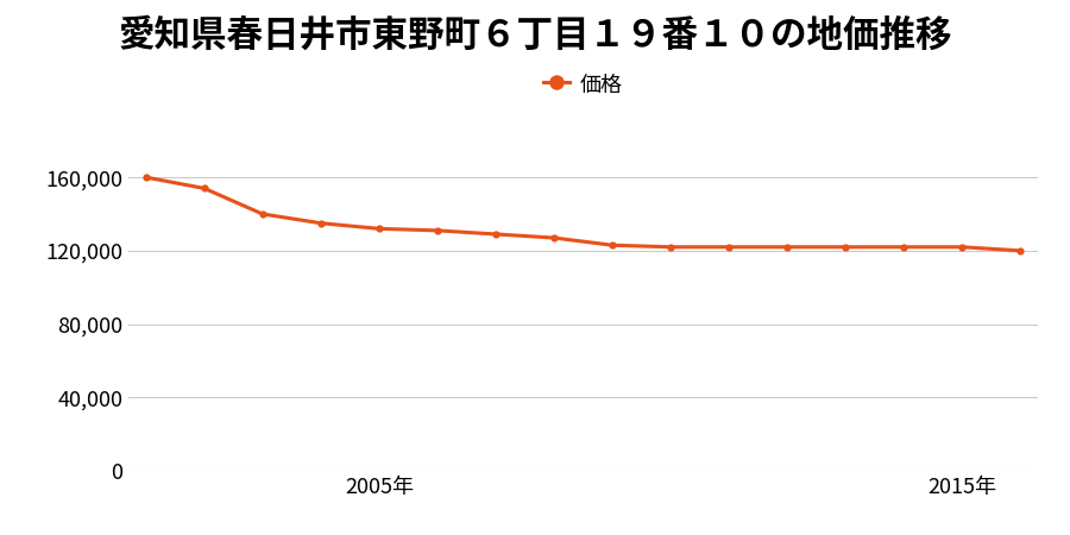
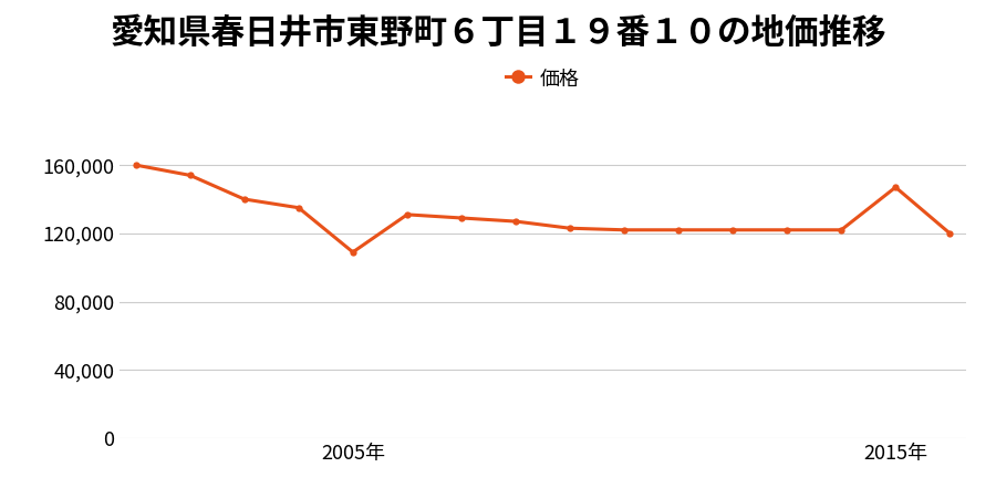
2005年: 132,000 -> 109,000
2015年: 122,000 -> 147,000
